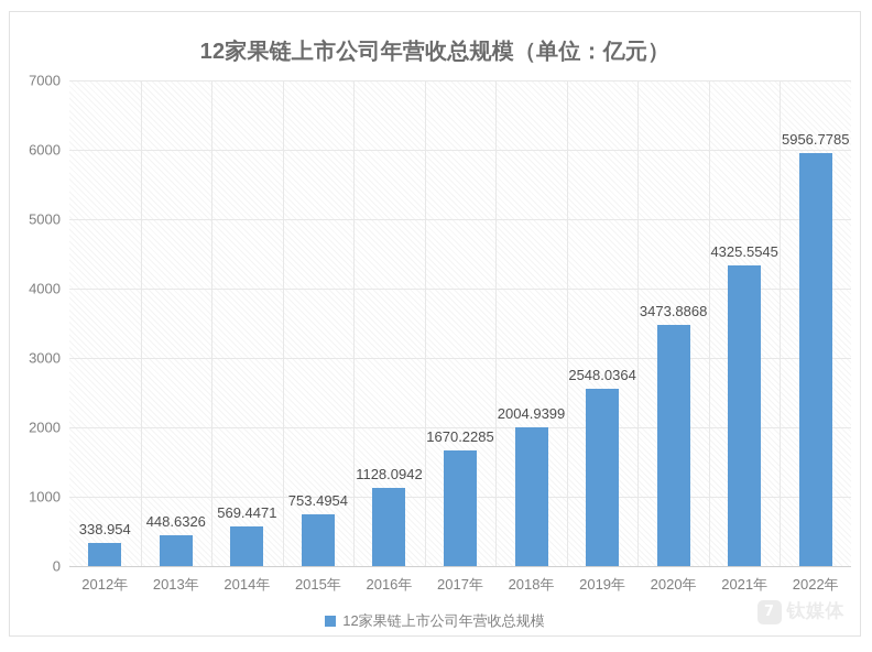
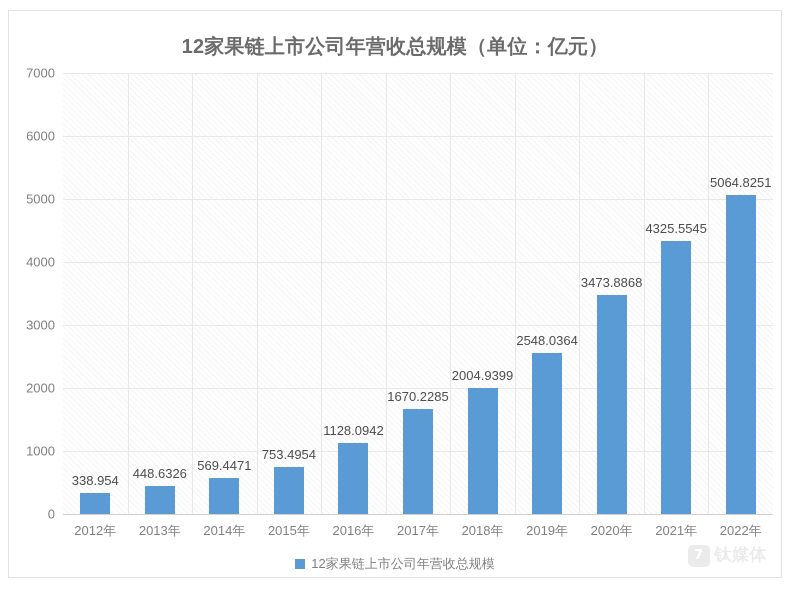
2022年: 5956.7785 -> 5064.8251
